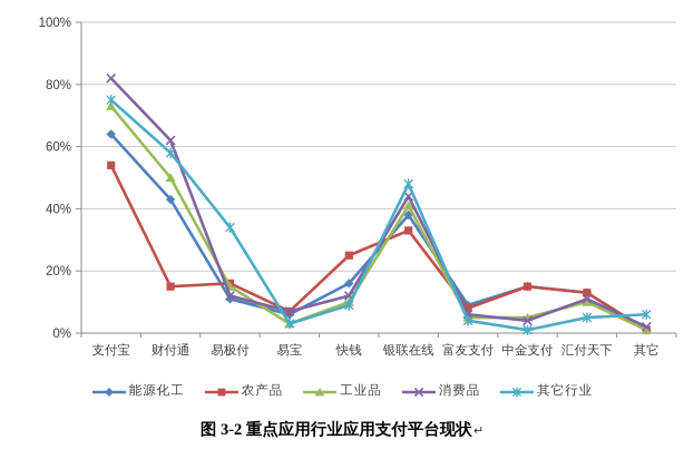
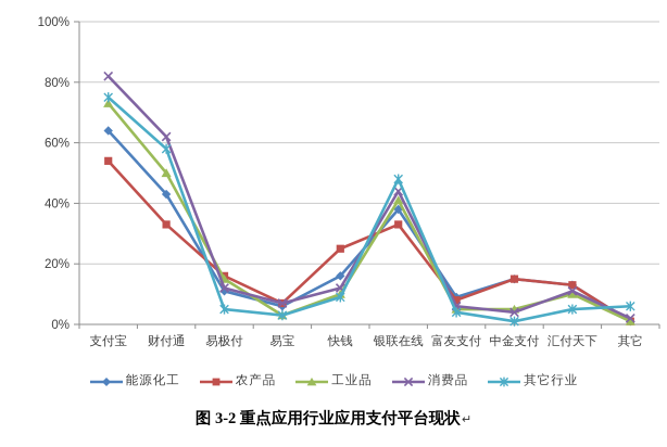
农产品/财付通: 15% -> 33%
其它行业/易极付: 34% -> 5%
